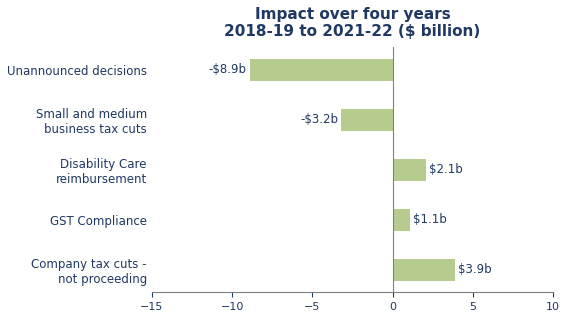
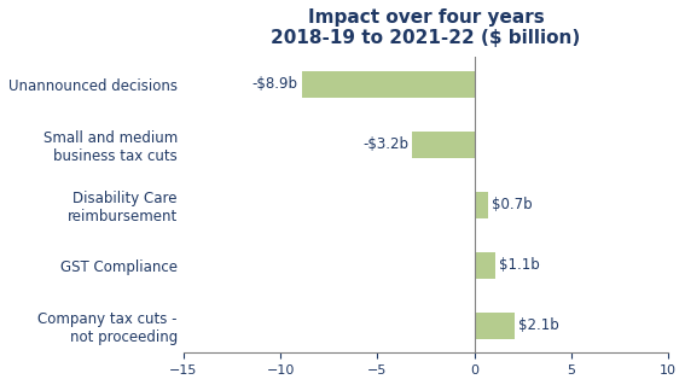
Disability Care reimbursement: $2.1b -> $0.7b
Company tax cuts - not proceeding: $3.9b -> $2.1b
